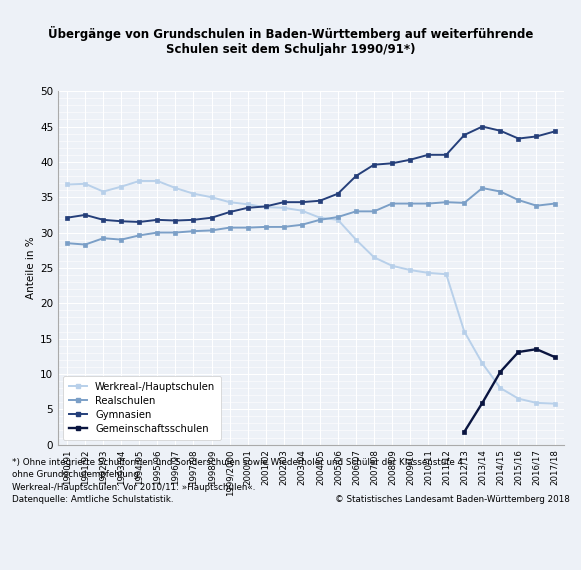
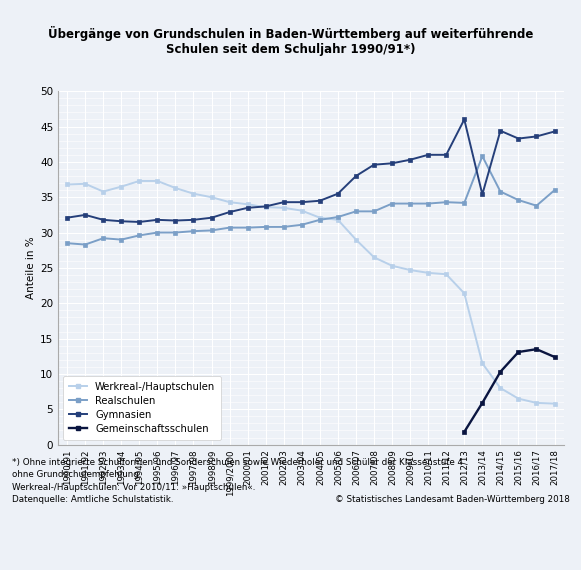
Werkreal-/Hauptschulen/2012/13: 16.0 -> 21.4
Gymnasien/2012/13: 43.8 -> 46.0
Realschulen/2013/14: 36.3 -> 40.8
Gymnasien/2013/14: 45.0 -> 35.4
Realschulen/2017/18: 34.1 -> 36.0
